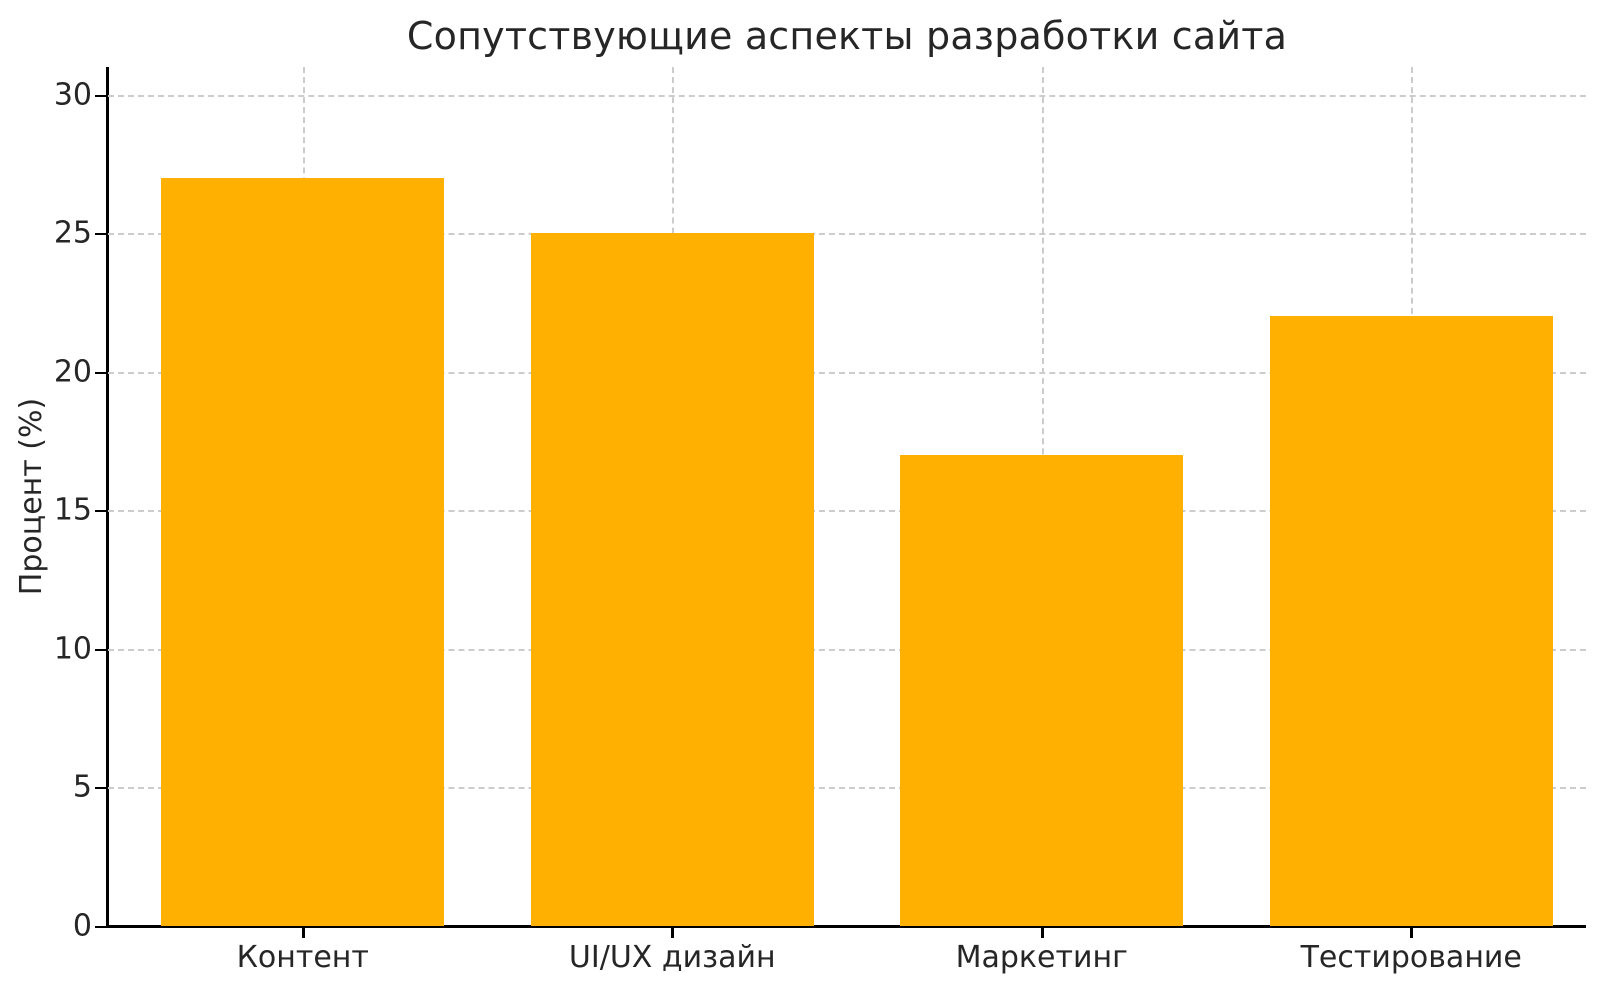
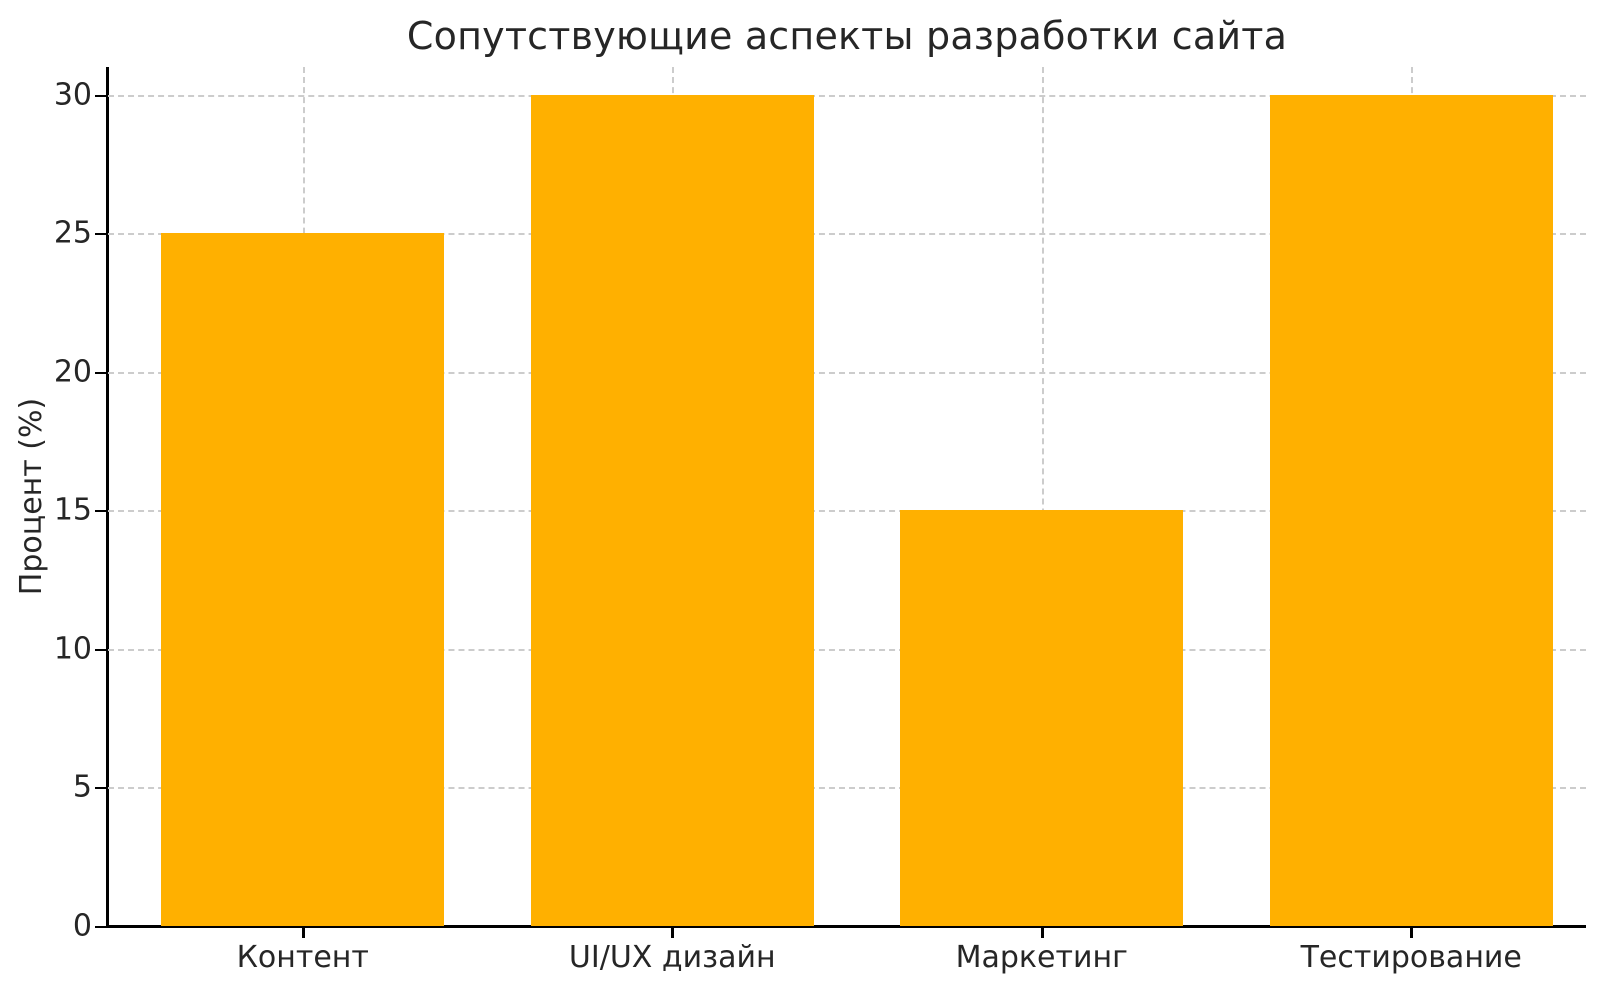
Контент: 27 -> 25
UI/UX дизайн: 25 -> 30
Маркетинг: 17 -> 15
Тестирование: 22 -> 30
